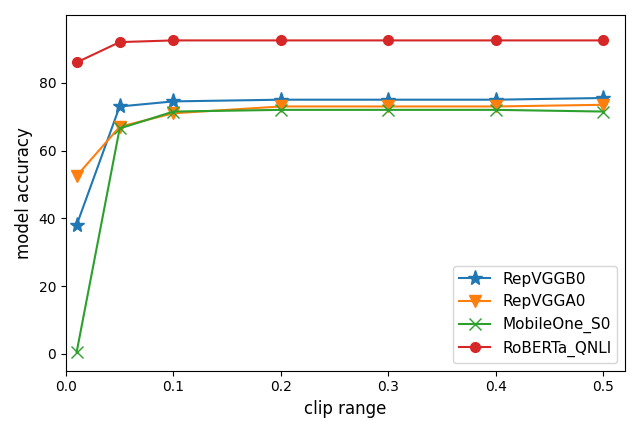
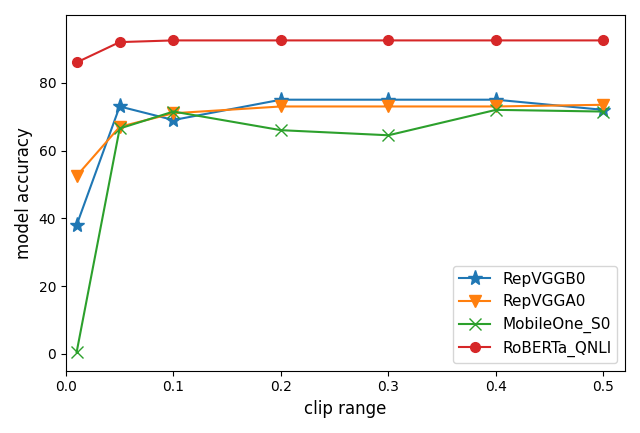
RepVGGB0/0.1: 74.5 -> 69.0
MobileOne_S0/0.2: 72.0 -> 66.0
MobileOne_S0/0.3: 72.0 -> 64.5
RepVGGB0/0.5: 75.5 -> 72.0
